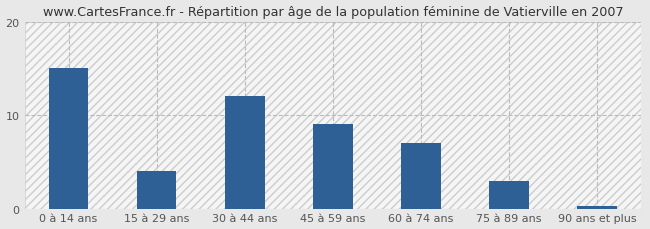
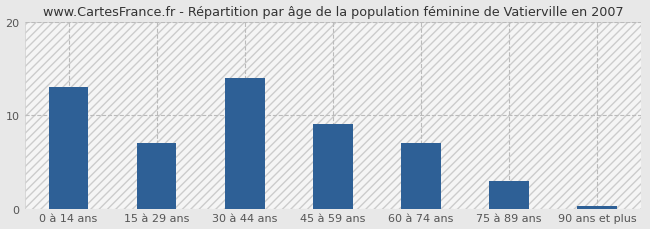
0 à 14 ans: 15.0 -> 13.0
15 à 29 ans: 4.0 -> 7.0
30 à 44 ans: 12.0 -> 14.0
